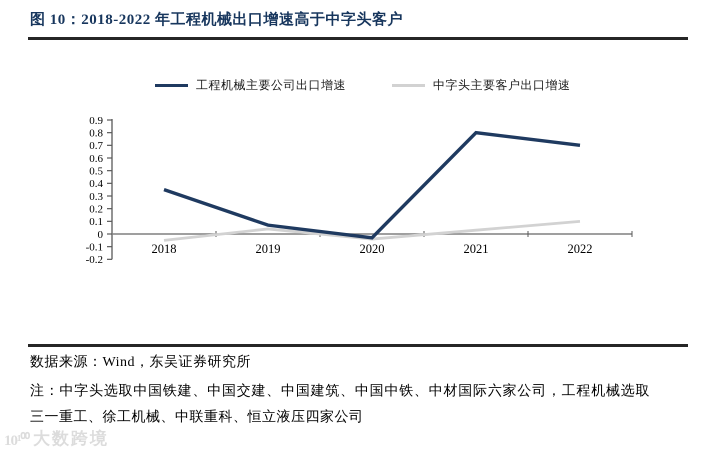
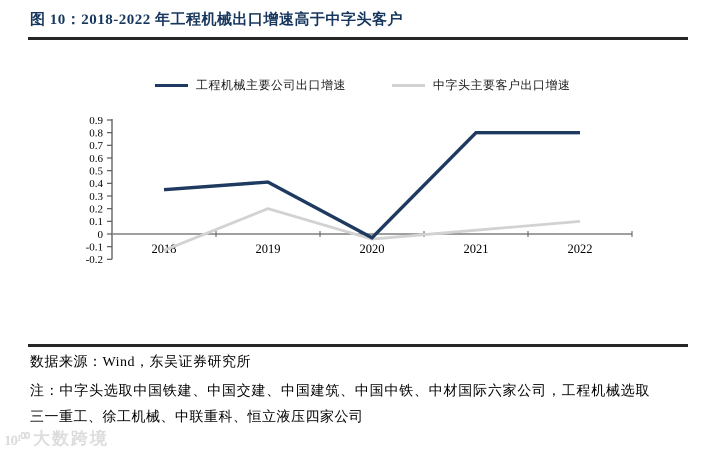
中字头主要客户出口增速/2018: -0.05 -> -0.13
工程机械主要公司出口增速/2019: 0.07 -> 0.41
中字头主要客户出口增速/2019: 0.04 -> 0.20
工程机械主要公司出口增速/2022: 0.70 -> 0.80
